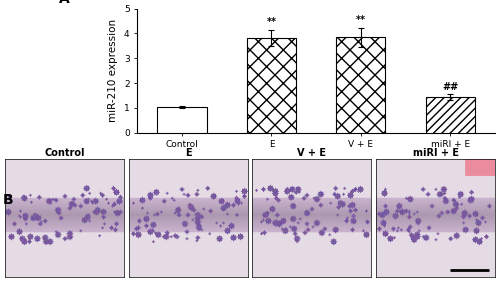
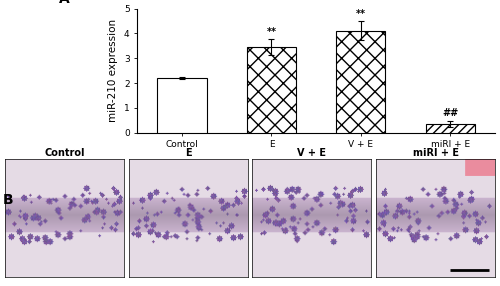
Control: 1.03 -> 2.20
E: 3.82 -> 3.45
V + E: 3.85 -> 4.10
miRI + E: 1.42 -> 0.35
